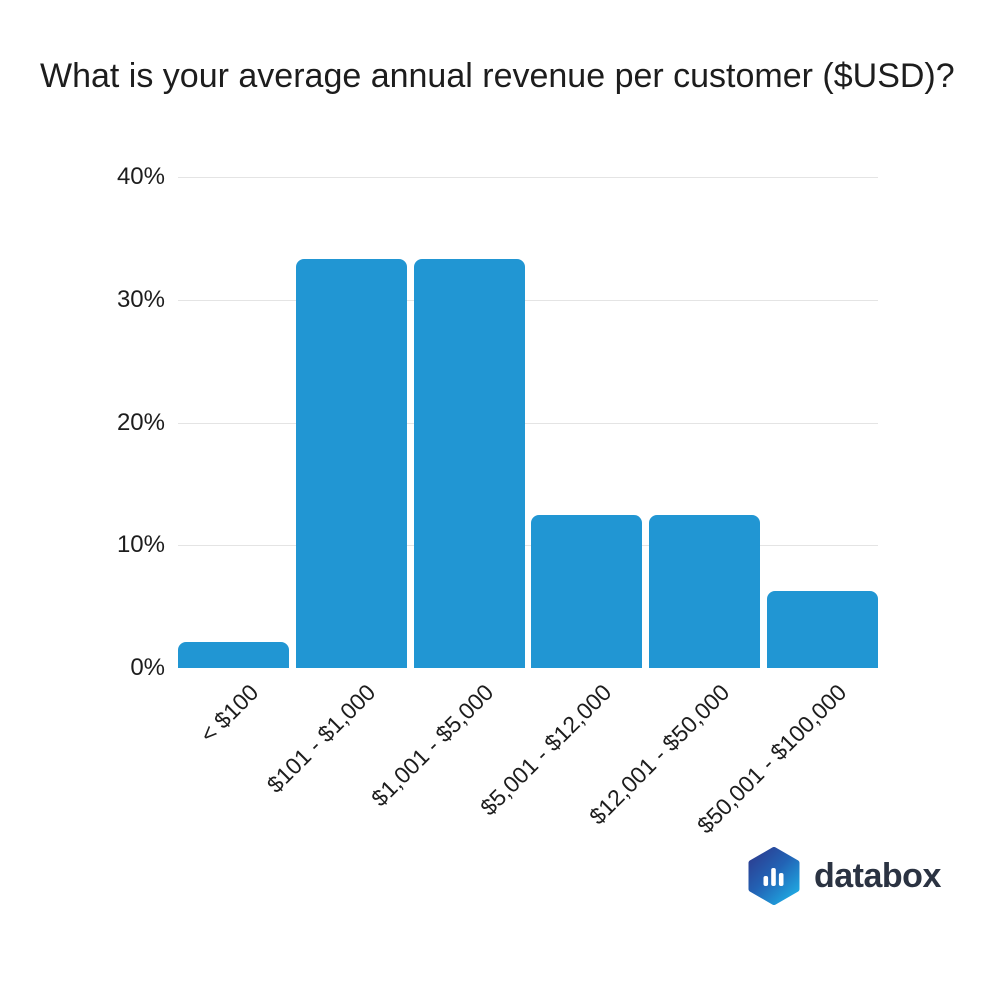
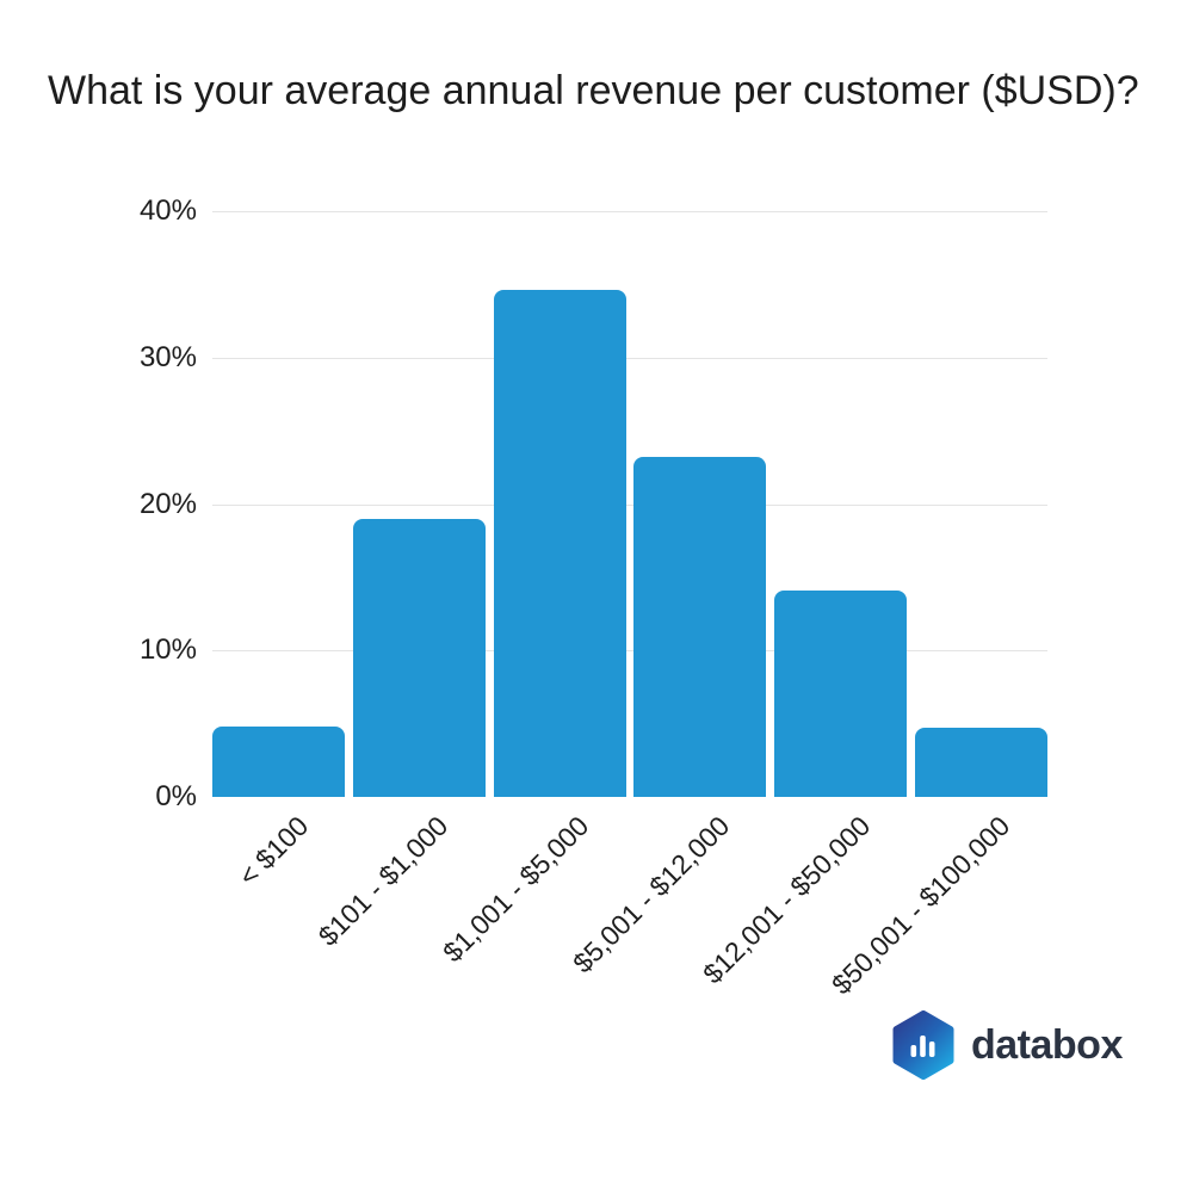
< $100: 2.1% -> 4.8%
$101 - $1,000: 33.3% -> 19.0%
$1,001 - $5,000: 33.3% -> 34.6%
$5,001 - $12,000: 12.5% -> 23.2%
$12,001 - $50,000: 12.5% -> 14.1%
$50,001 - $100,000: 6.3% -> 4.7%
